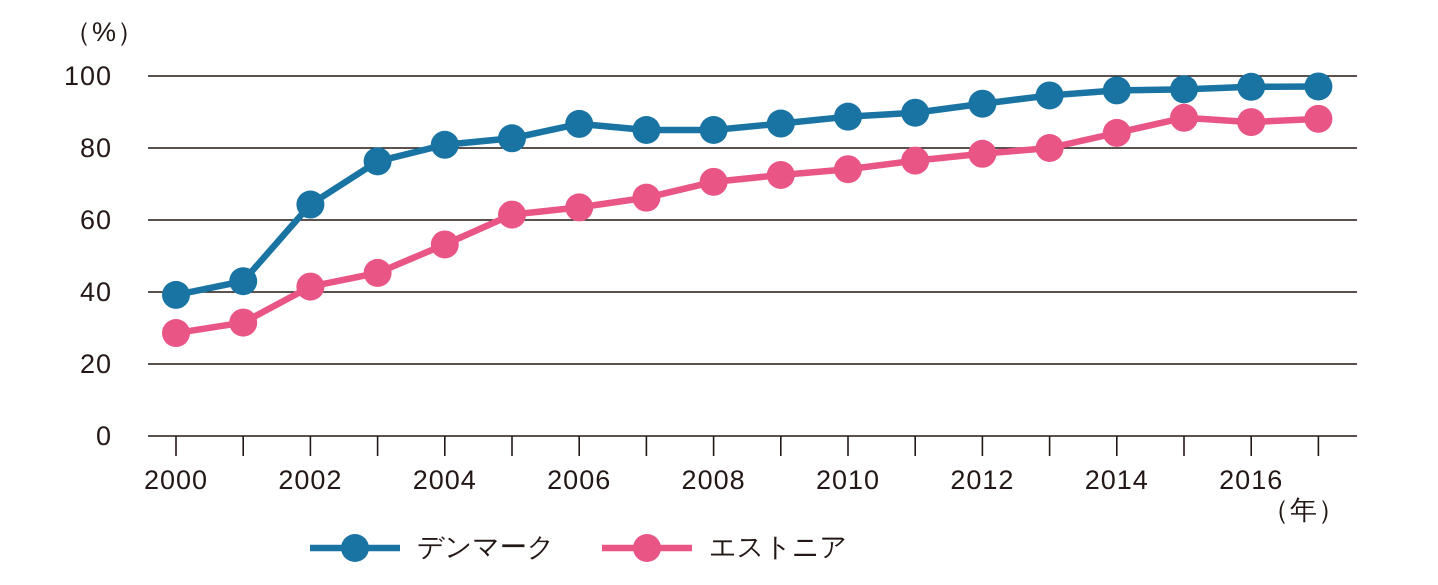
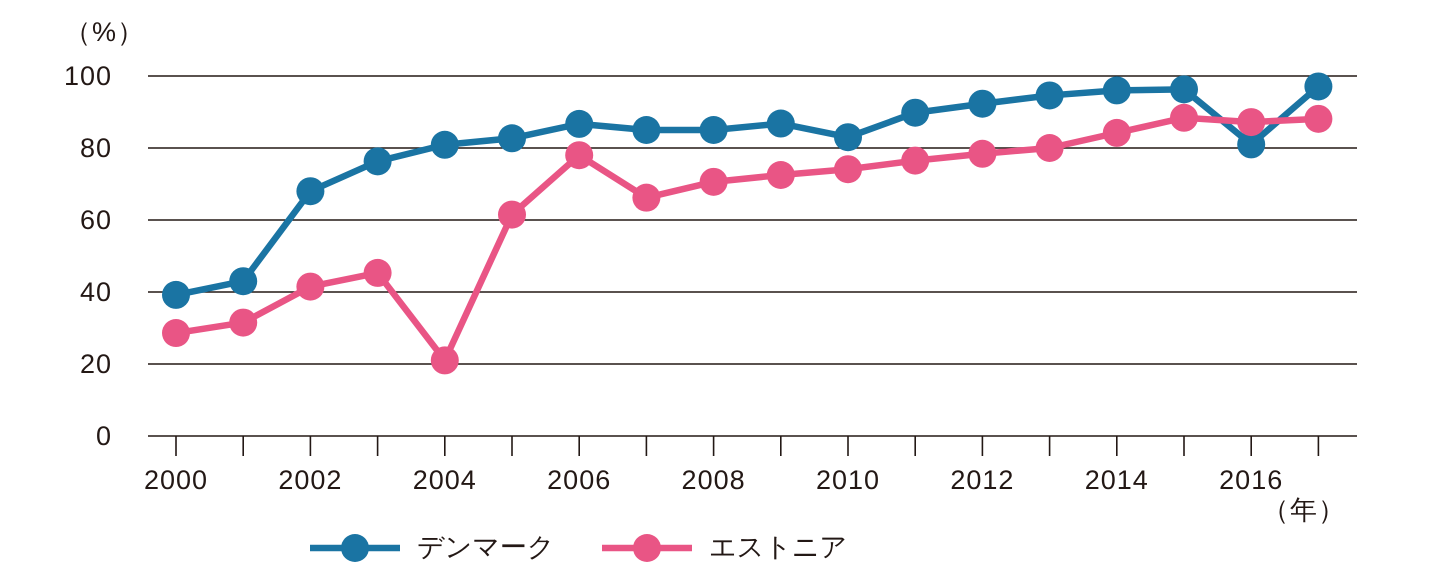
デンマーク/2002: 64 -> 68
エストニア/2004: 53 -> 21
エストニア/2006: 64 -> 78
デンマーク/2010: 89 -> 83
デンマーク/2016: 97 -> 81
